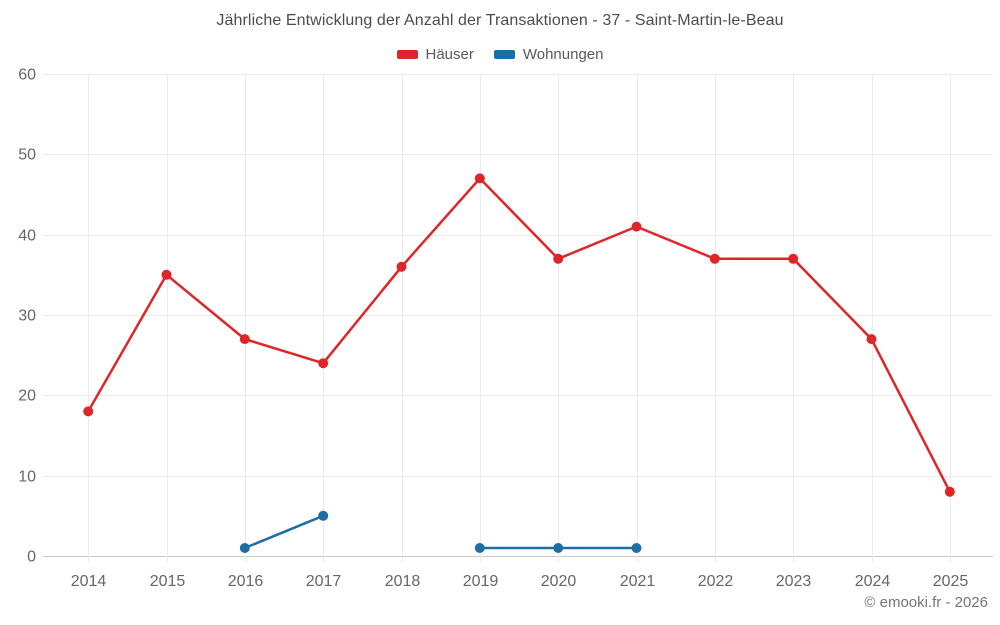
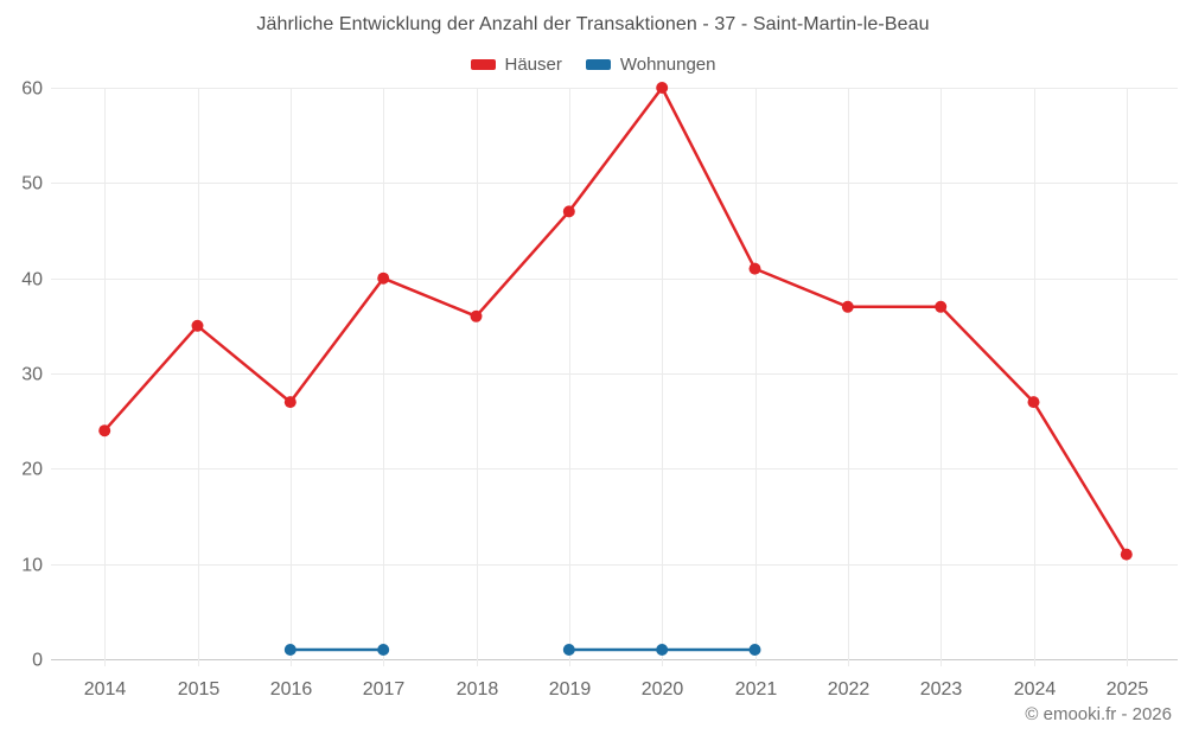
Häuser/2014: 18 -> 24
Häuser/2017: 24 -> 40
Wohnungen/2017: 5 -> 1
Häuser/2020: 37 -> 60
Häuser/2025: 8 -> 11
